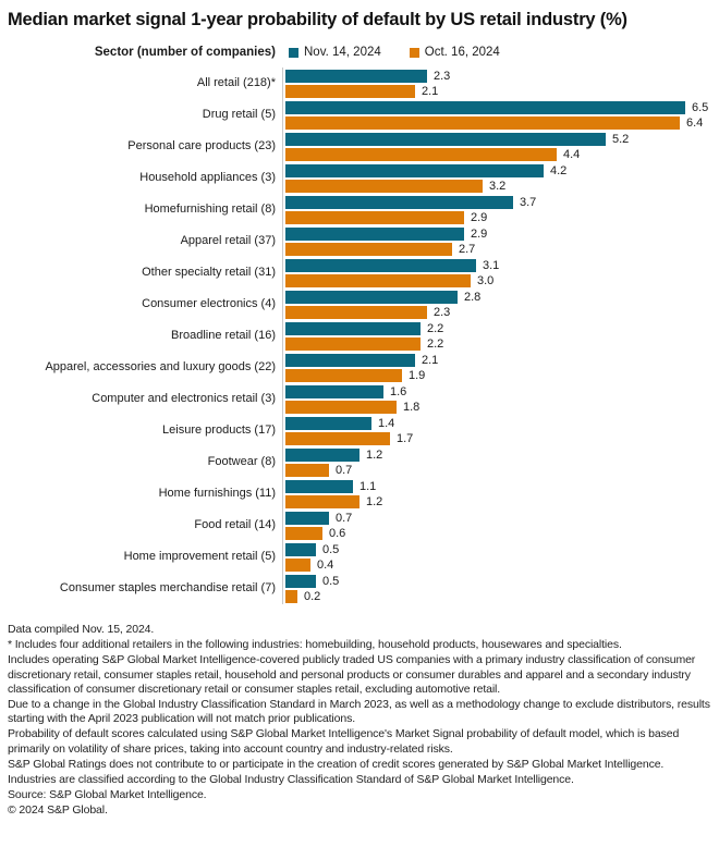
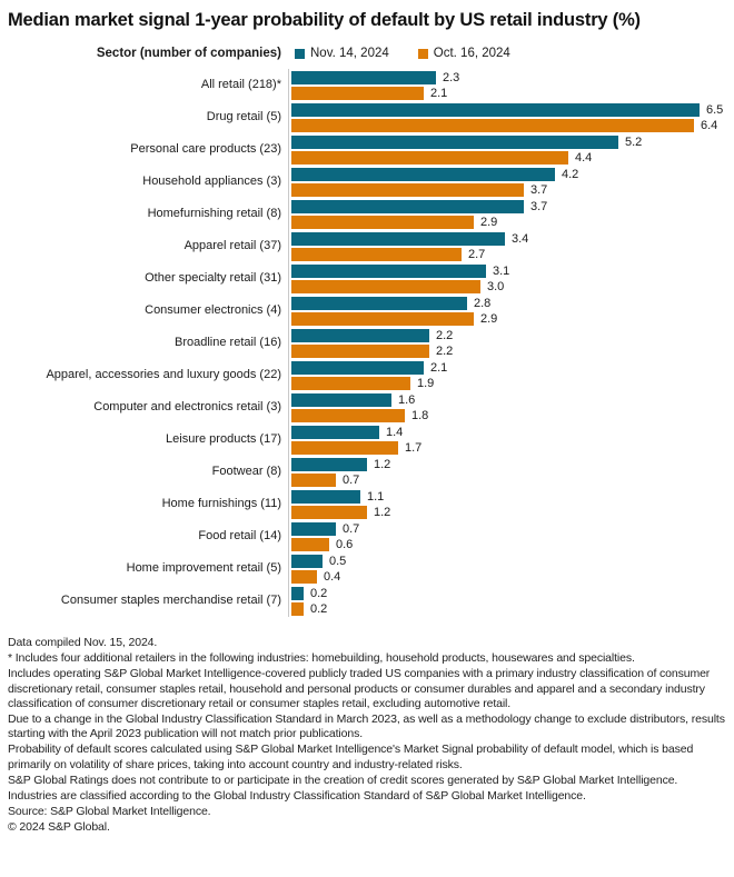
Oct. 16, 2024/Household appliances (3): 3.2 -> 3.7
Nov. 14, 2024/Apparel retail (37): 2.9 -> 3.4
Oct. 16, 2024/Consumer electronics (4): 2.3 -> 2.9
Nov. 14, 2024/Consumer staples merchandise retail (7): 0.5 -> 0.2
